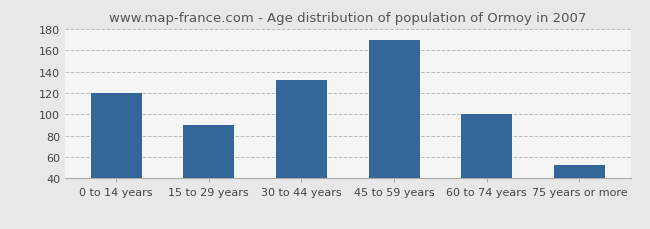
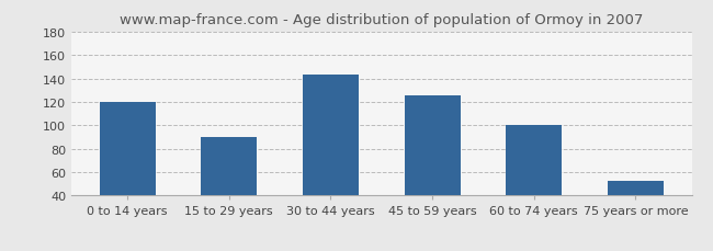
30 to 44 years: 132 -> 143
45 to 59 years: 170 -> 126
